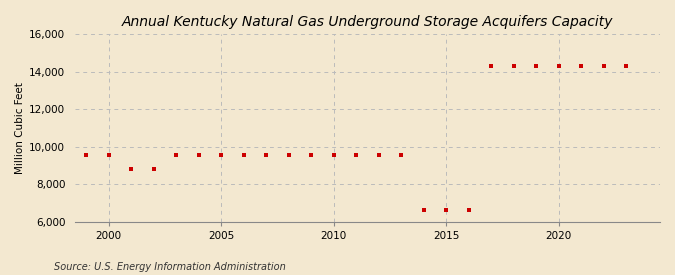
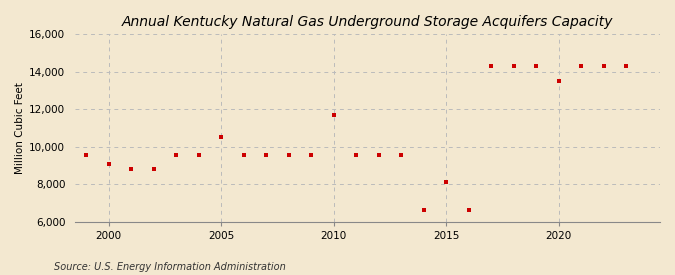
2000: 9,600 -> 9,100
2005: 9,600 -> 10,500
2010: 9,600 -> 11,700
2015: 6,600 -> 8,100
2020: 14,300 -> 13,500
